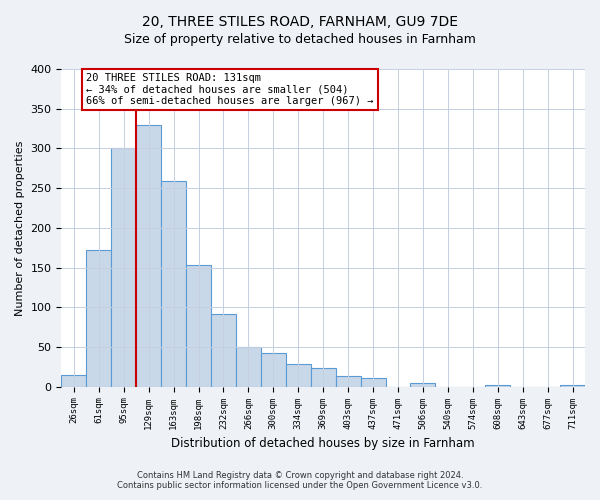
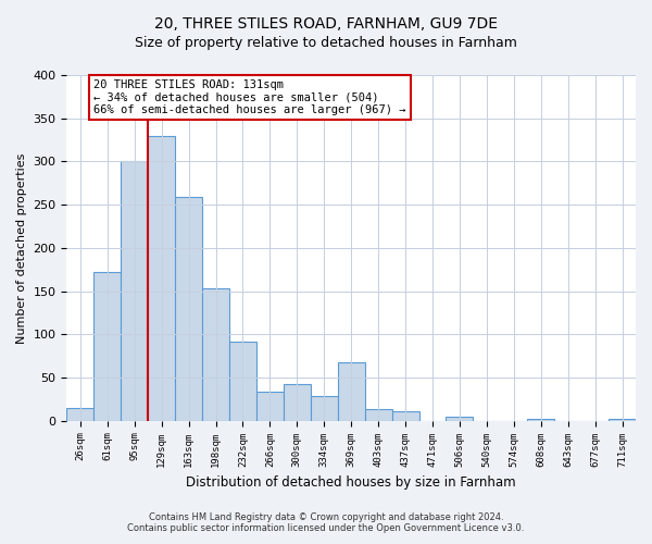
266sqm: 50 -> 34
369sqm: 23 -> 68
